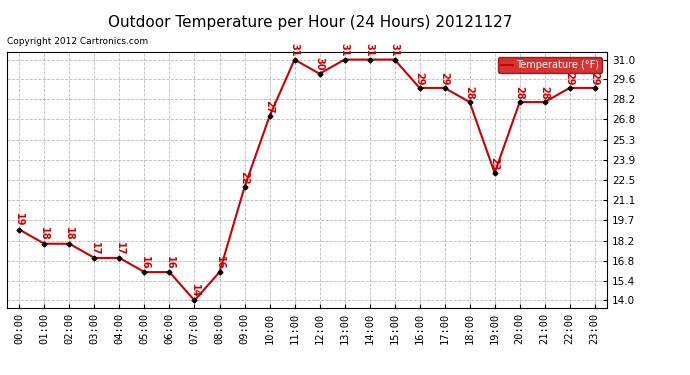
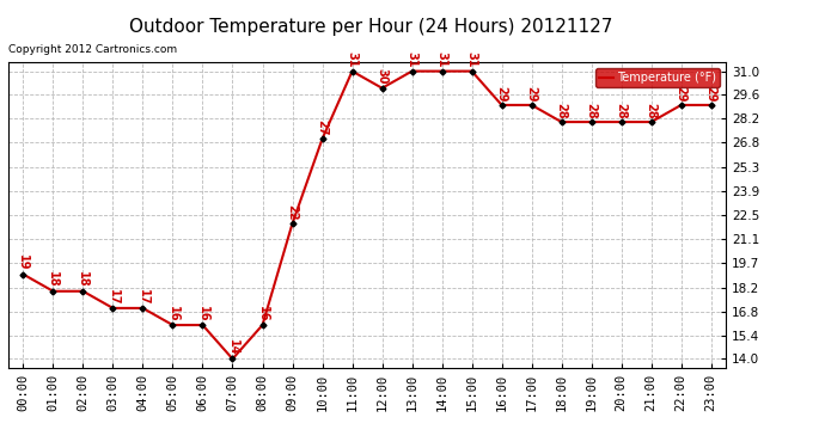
19:00: 23 -> 28
